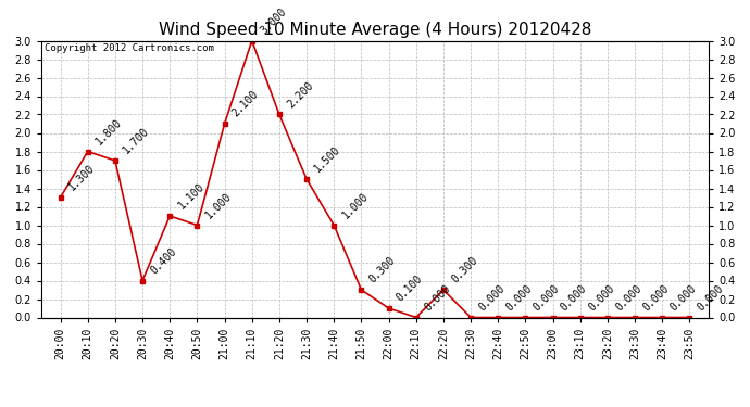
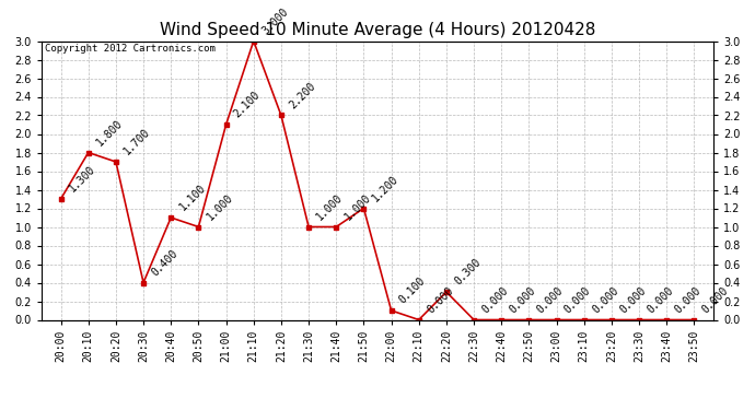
21:30: 1.500 -> 1.000
21:50: 0.300 -> 1.200
